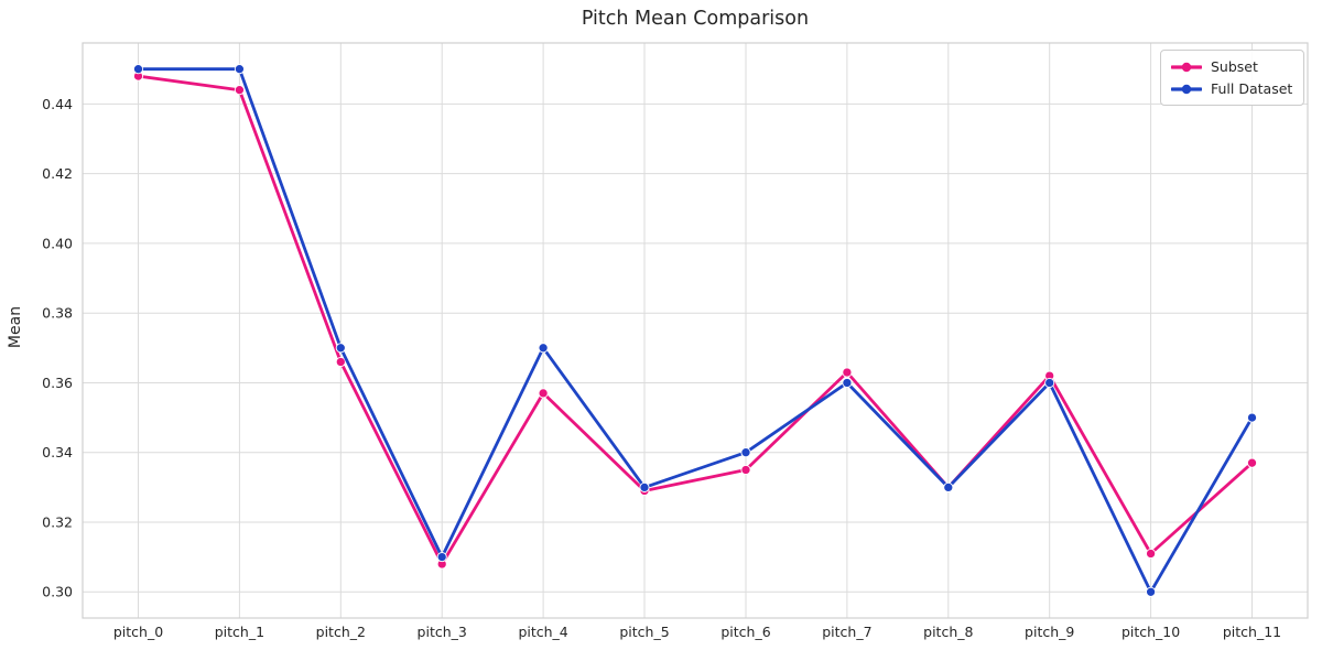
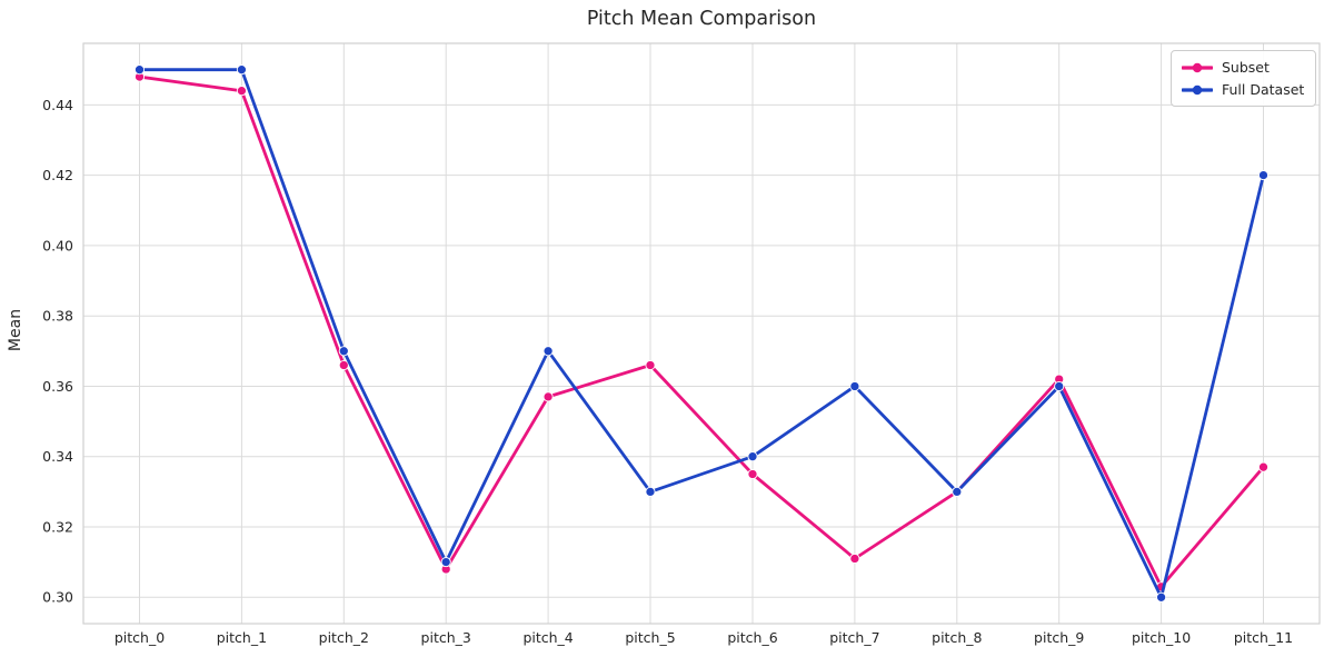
Subset/pitch_5: 0.329 -> 0.366
Subset/pitch_7: 0.363 -> 0.311
Subset/pitch_10: 0.311 -> 0.303
Full Dataset/pitch_11: 0.35 -> 0.42
